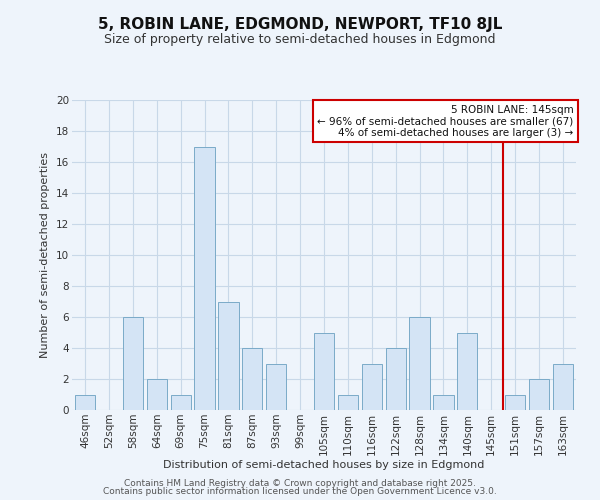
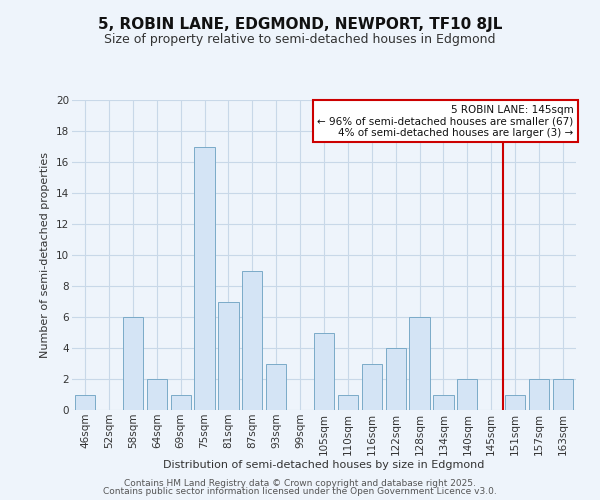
87sqm: 4 -> 9
140sqm: 5 -> 2
163sqm: 3 -> 2
